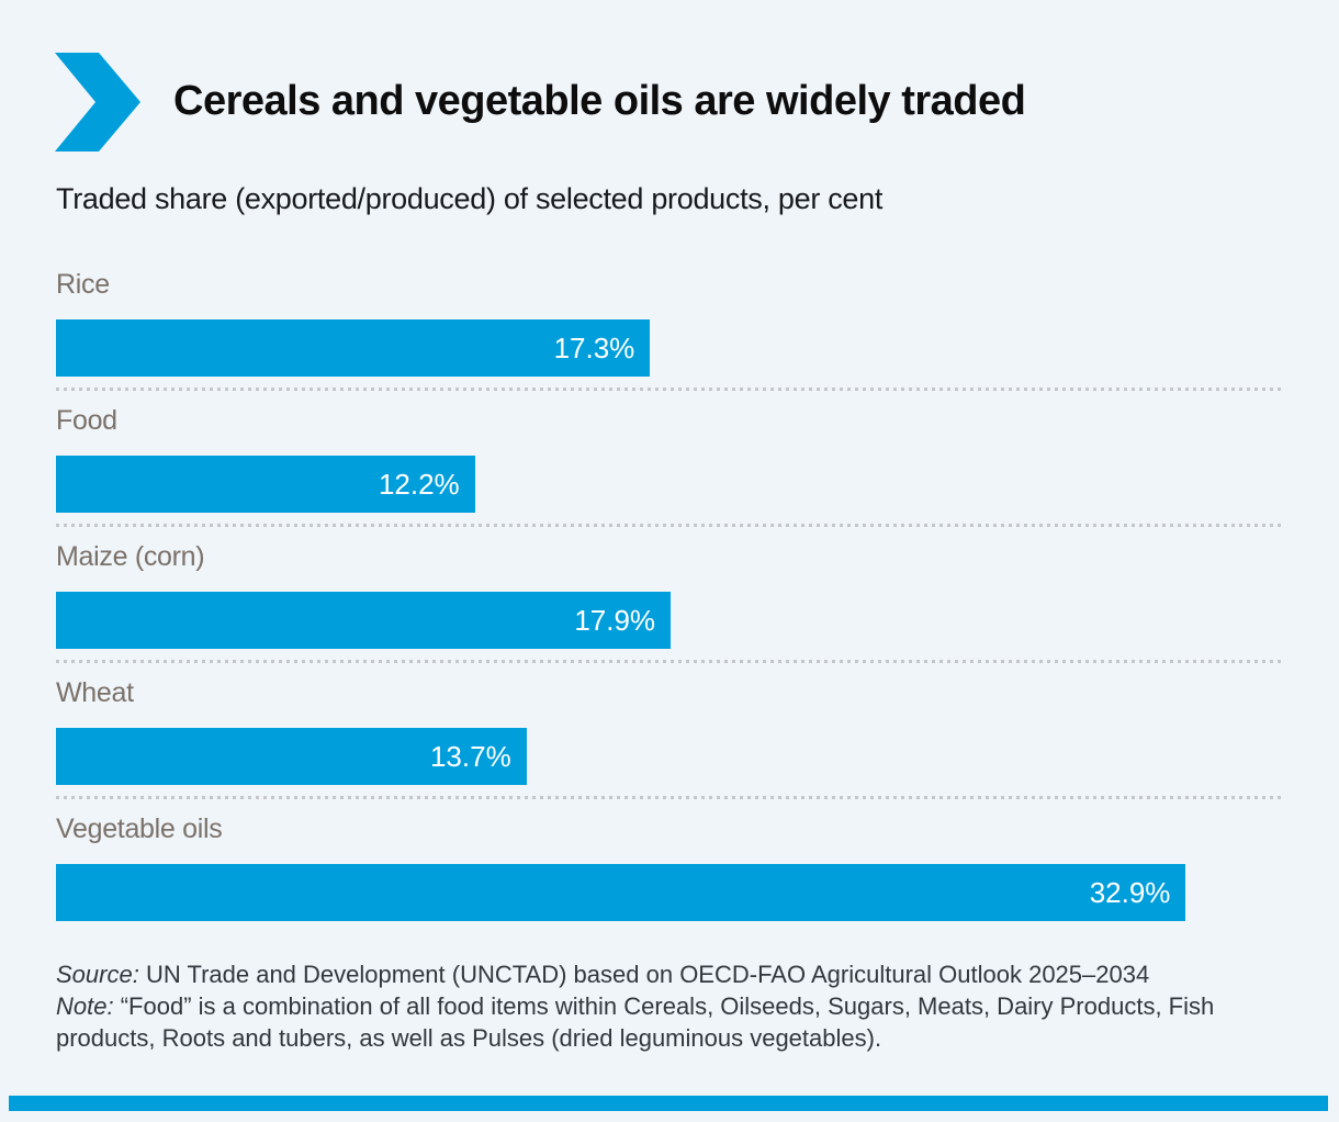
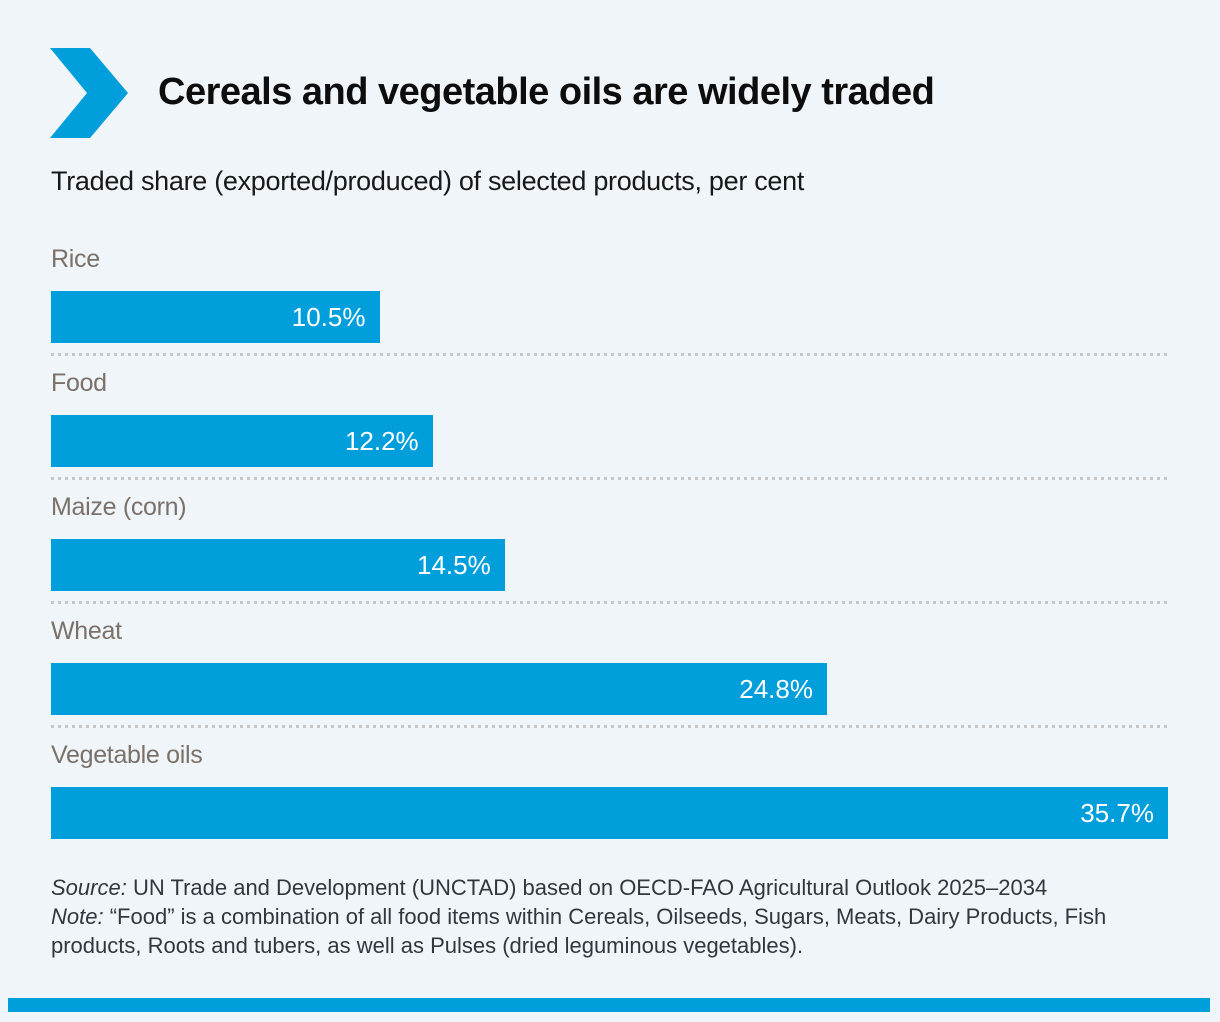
Rice: 17.3% -> 10.5%
Maize (corn): 17.9% -> 14.5%
Wheat: 13.7% -> 24.8%
Vegetable oils: 32.9% -> 35.7%
